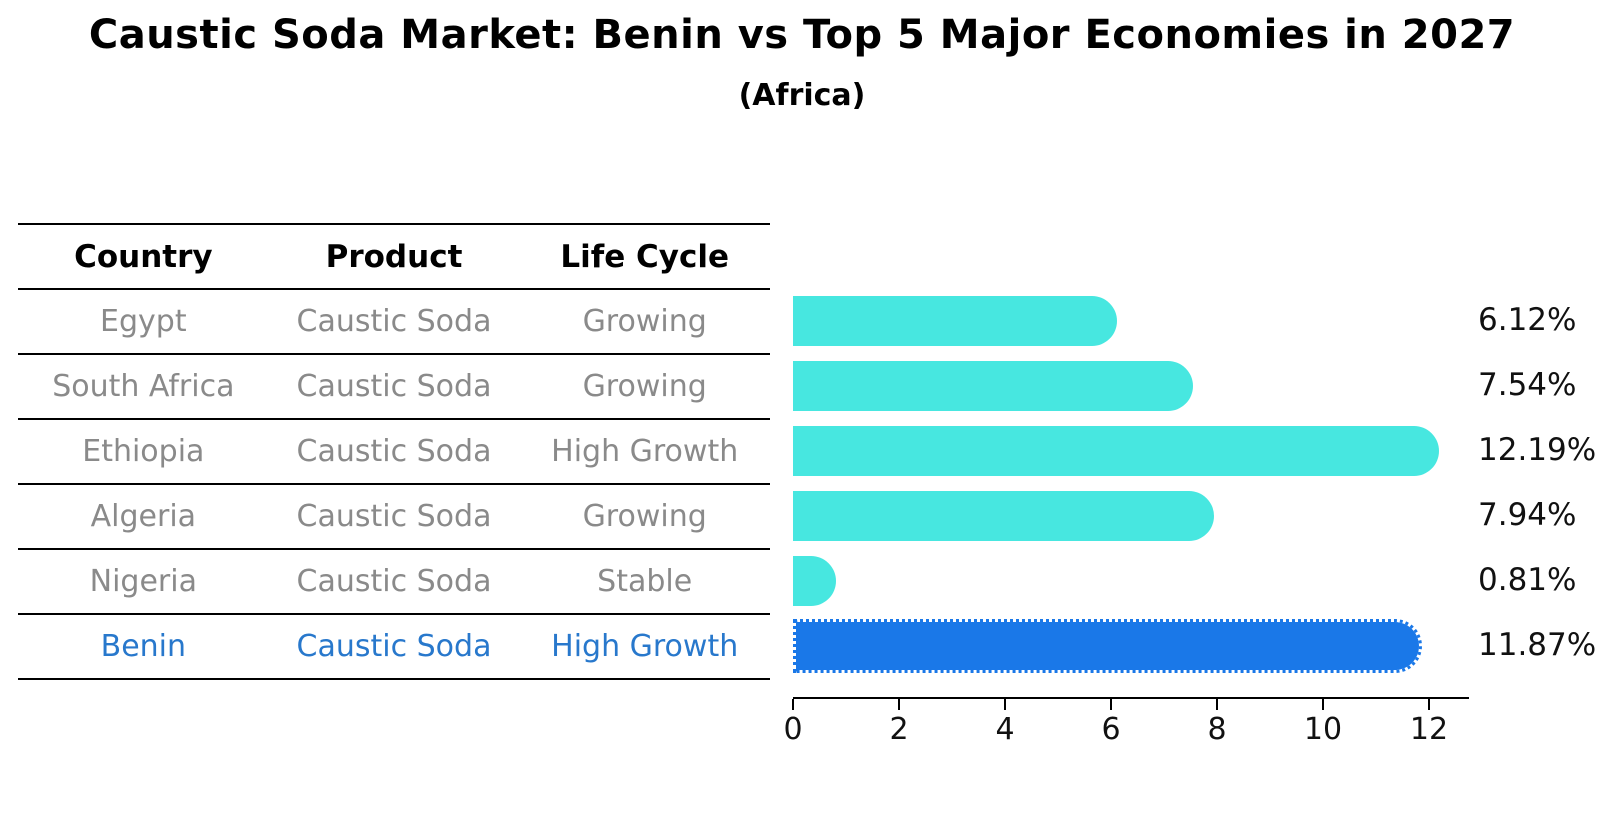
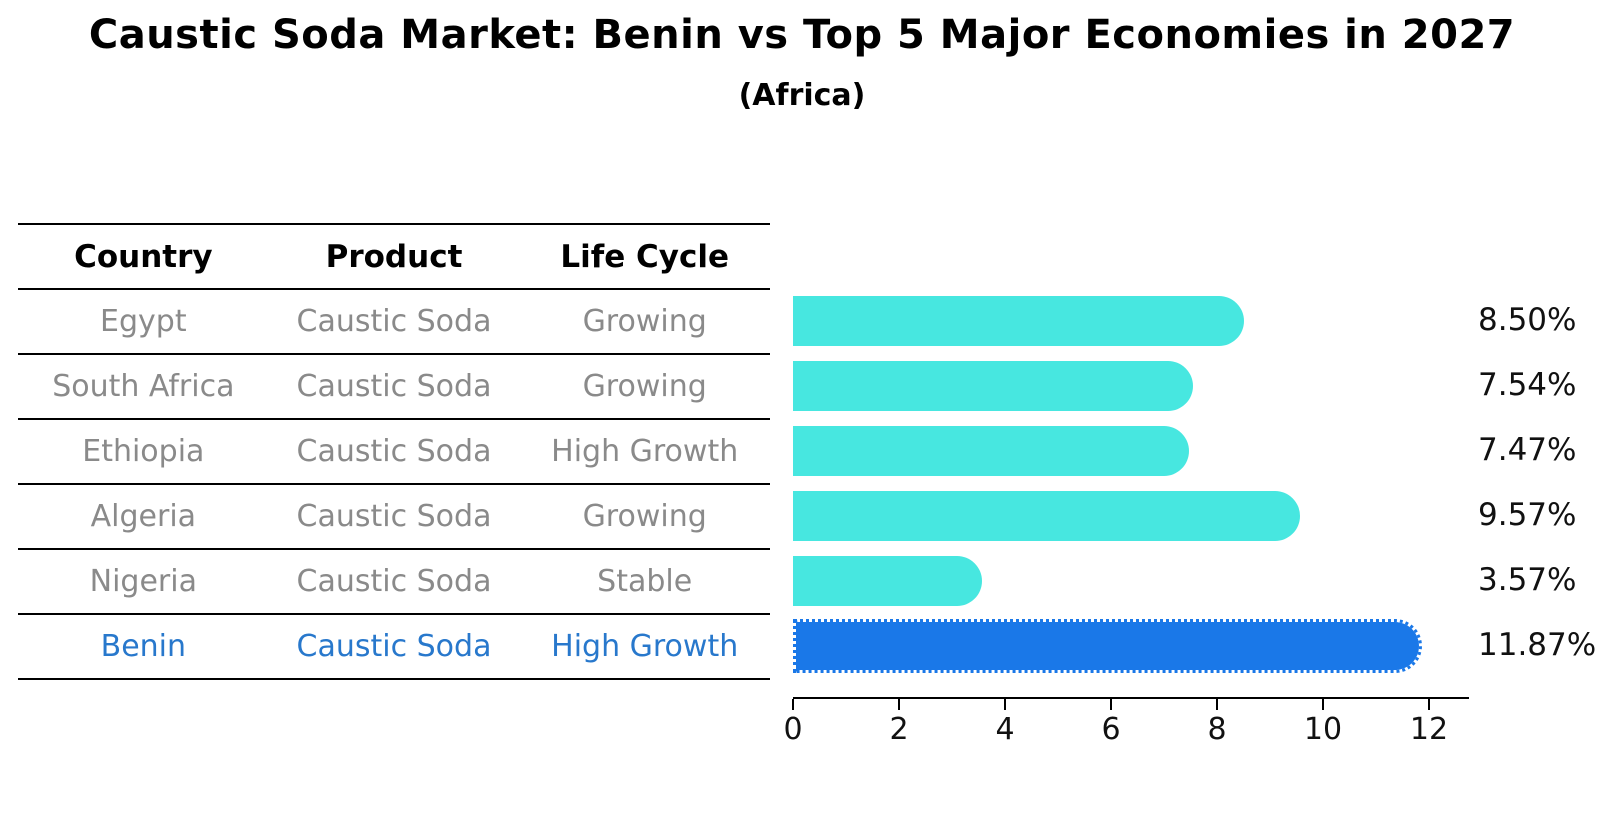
Egypt: 6.12% -> 8.50%
Ethiopia: 12.19% -> 7.47%
Algeria: 7.94% -> 9.57%
Nigeria: 0.81% -> 3.57%
